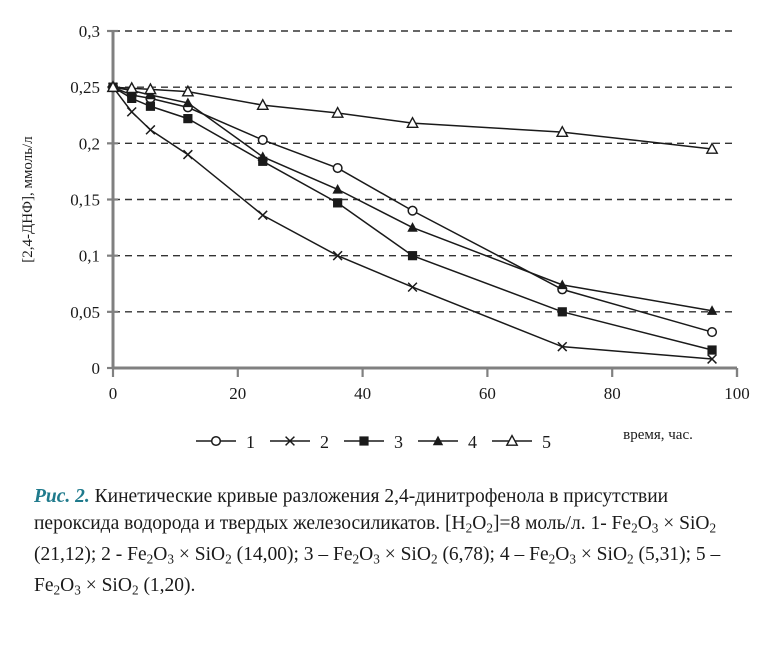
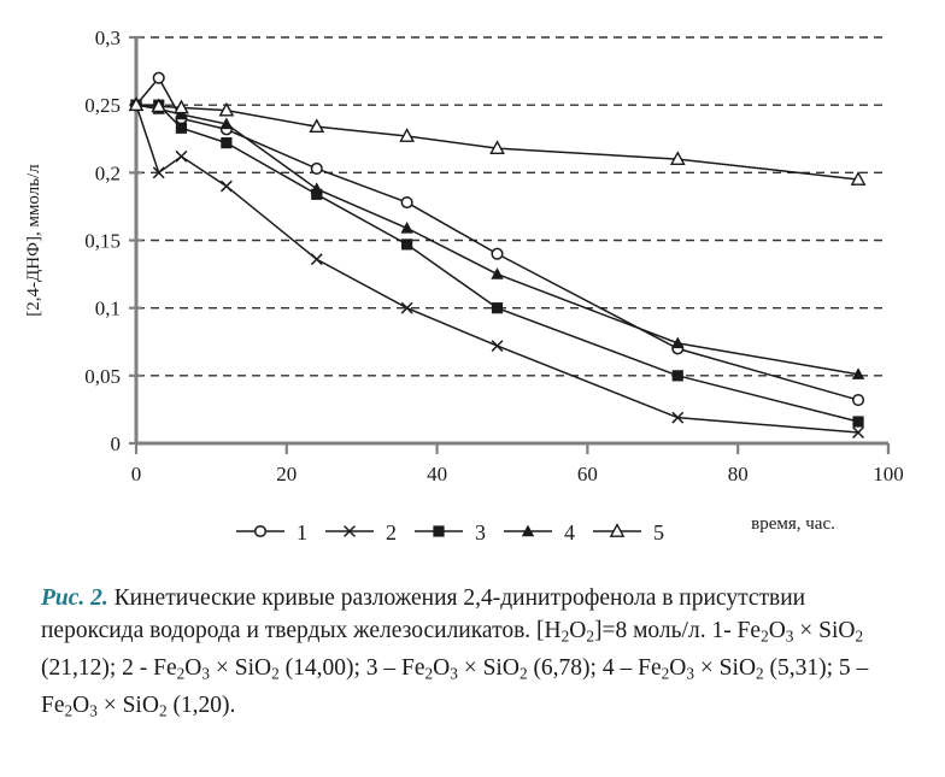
1/3: 0,24 -> 0,27
2/3: 0,23 -> 0,20
3/3: 0,24 -> 0,25
